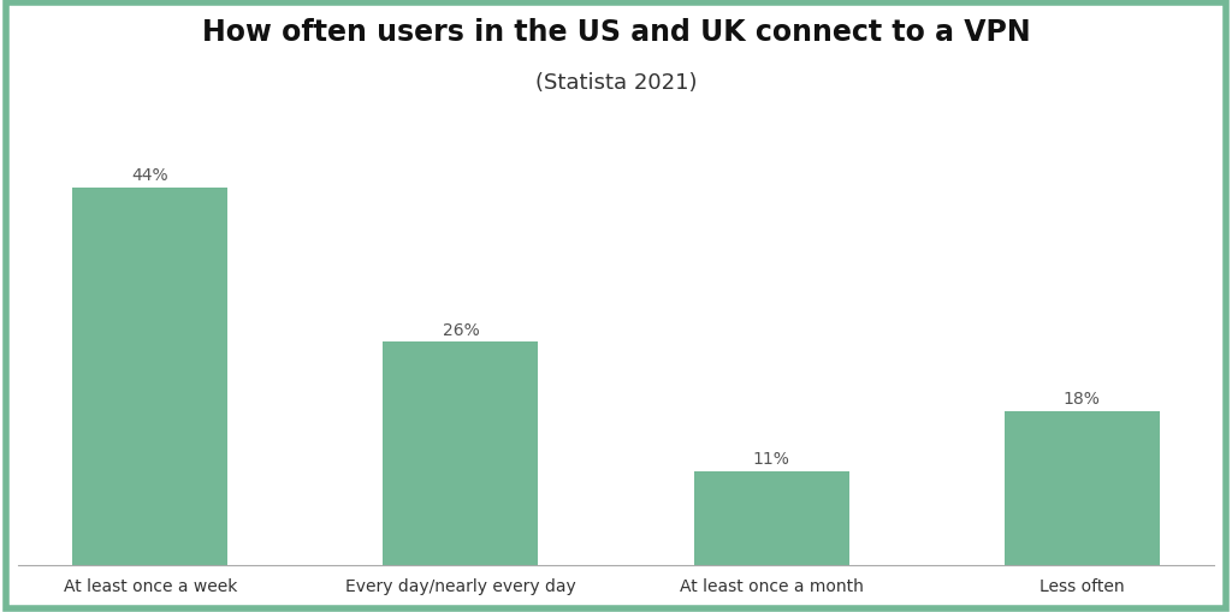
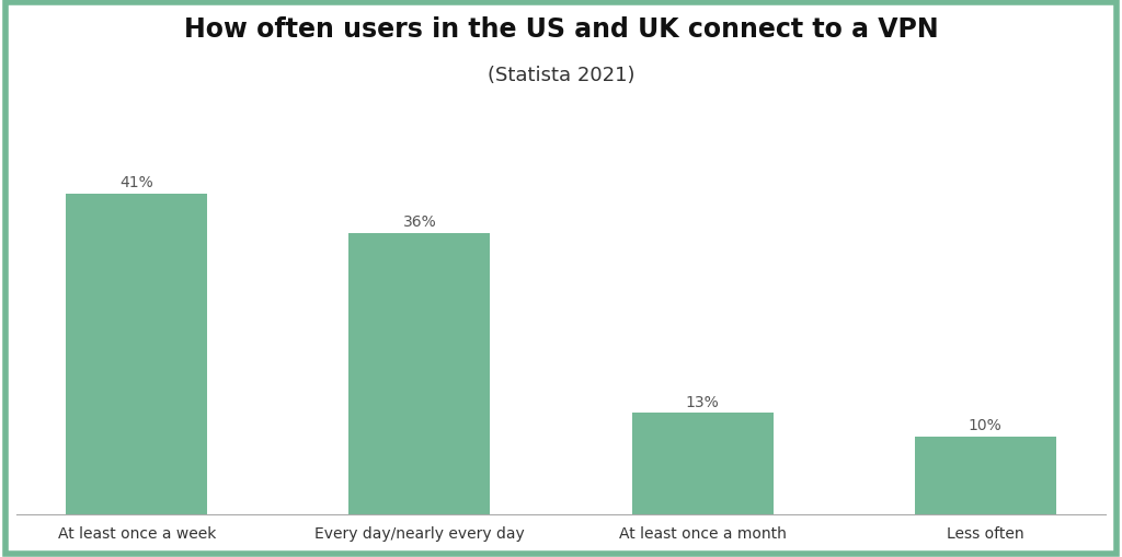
At least once a week: 44% -> 41%
Every day/nearly every day: 26% -> 36%
At least once a month: 11% -> 13%
Less often: 18% -> 10%
